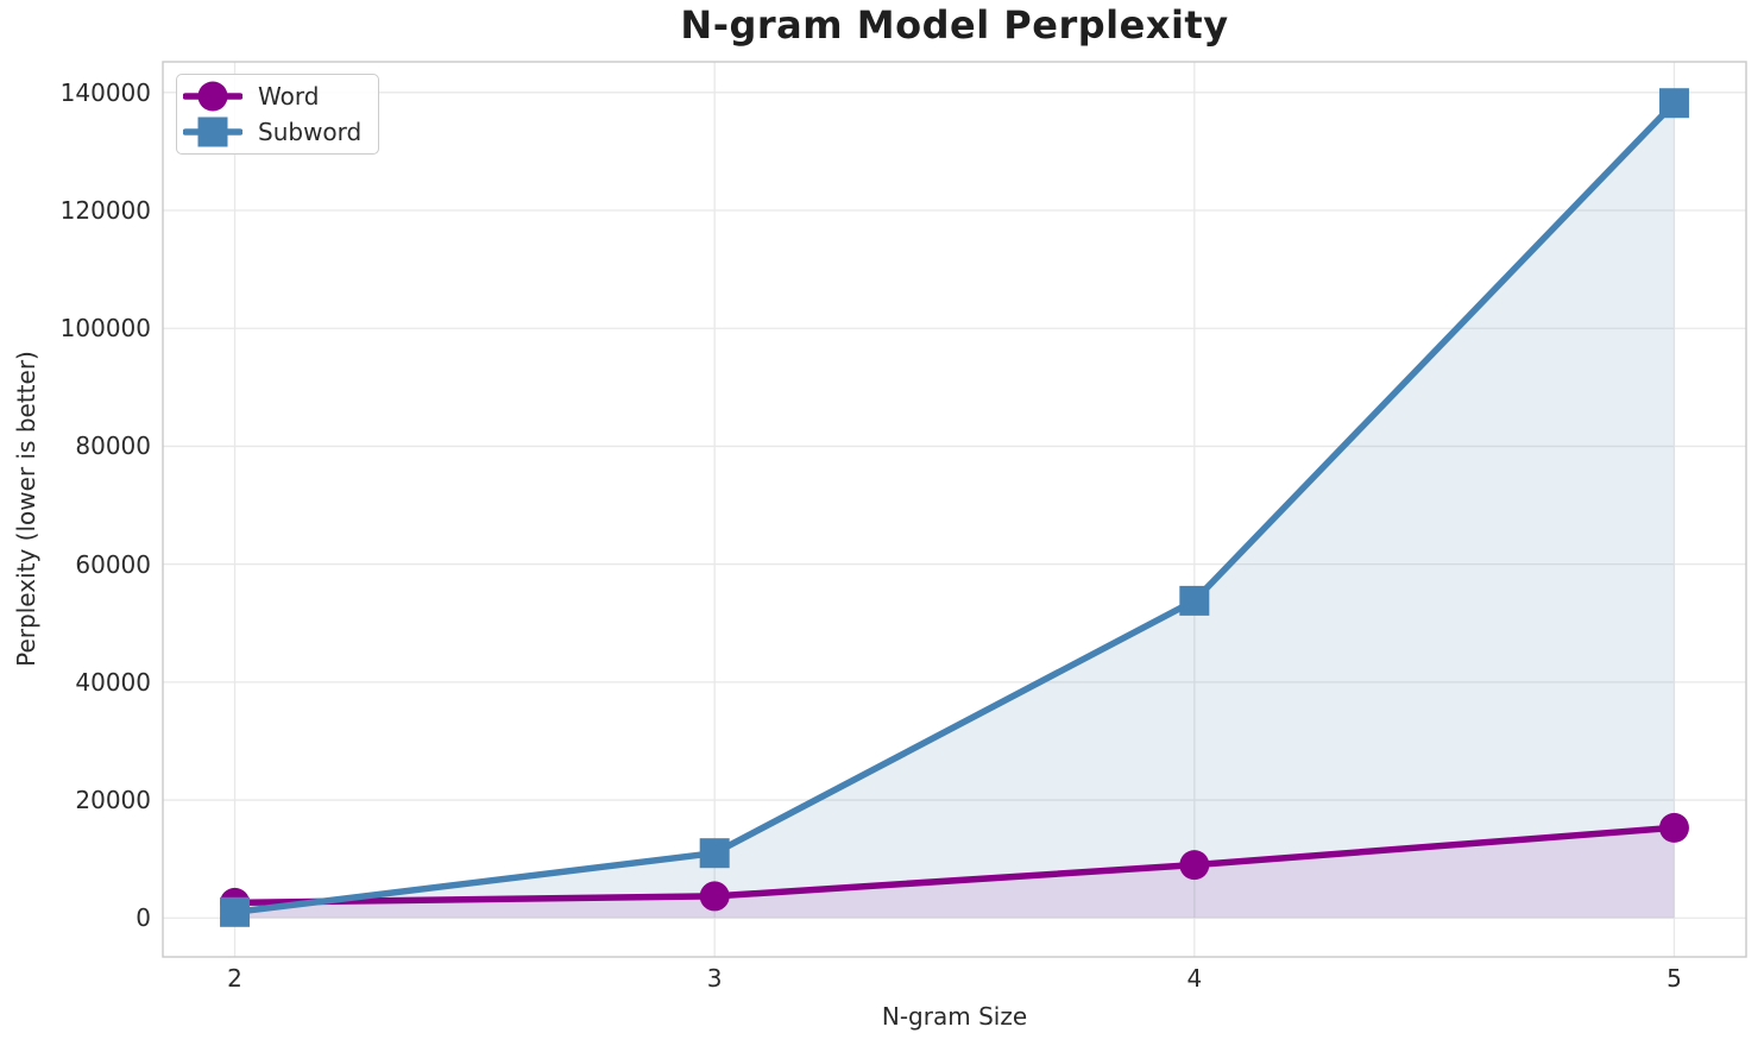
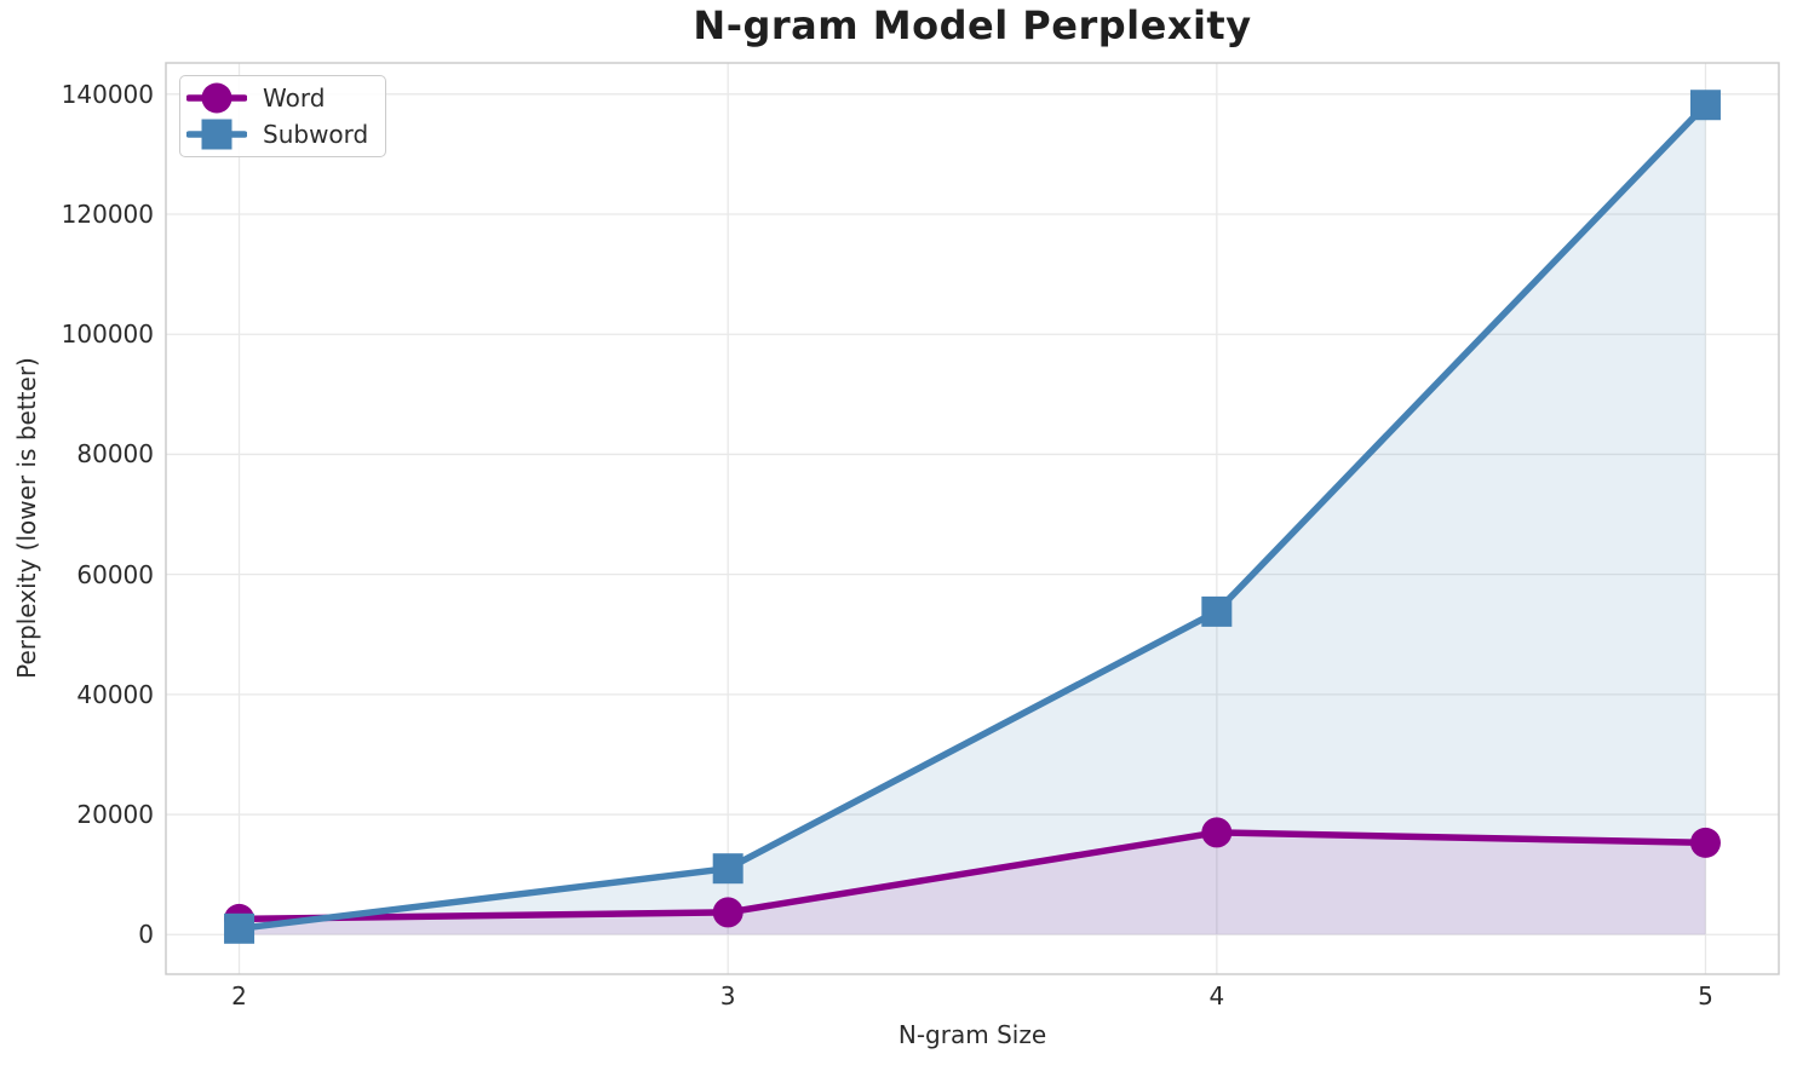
Word/4: 9000 -> 17000
